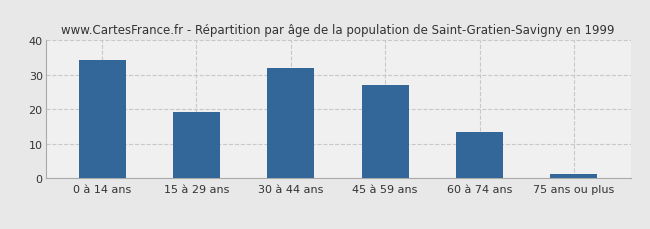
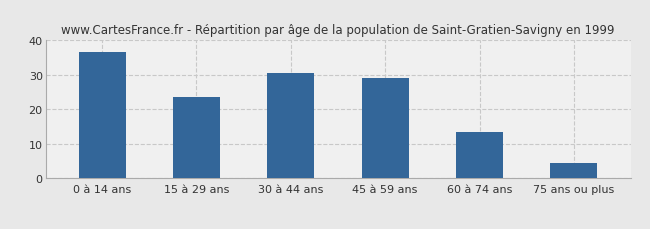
0 à 14 ans: 34.3 -> 36.5
15 à 29 ans: 19.2 -> 23.5
30 à 44 ans: 32.1 -> 30.5
45 à 59 ans: 27.1 -> 29.0
75 ans ou plus: 1.2 -> 4.5
